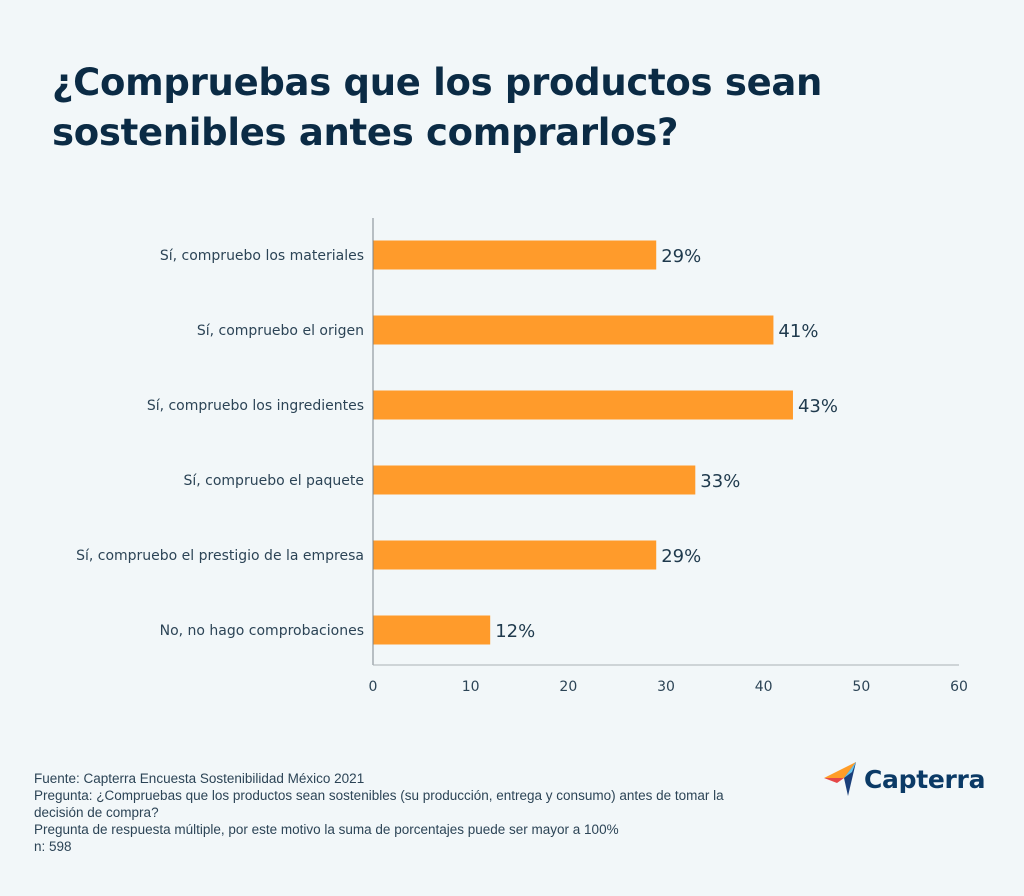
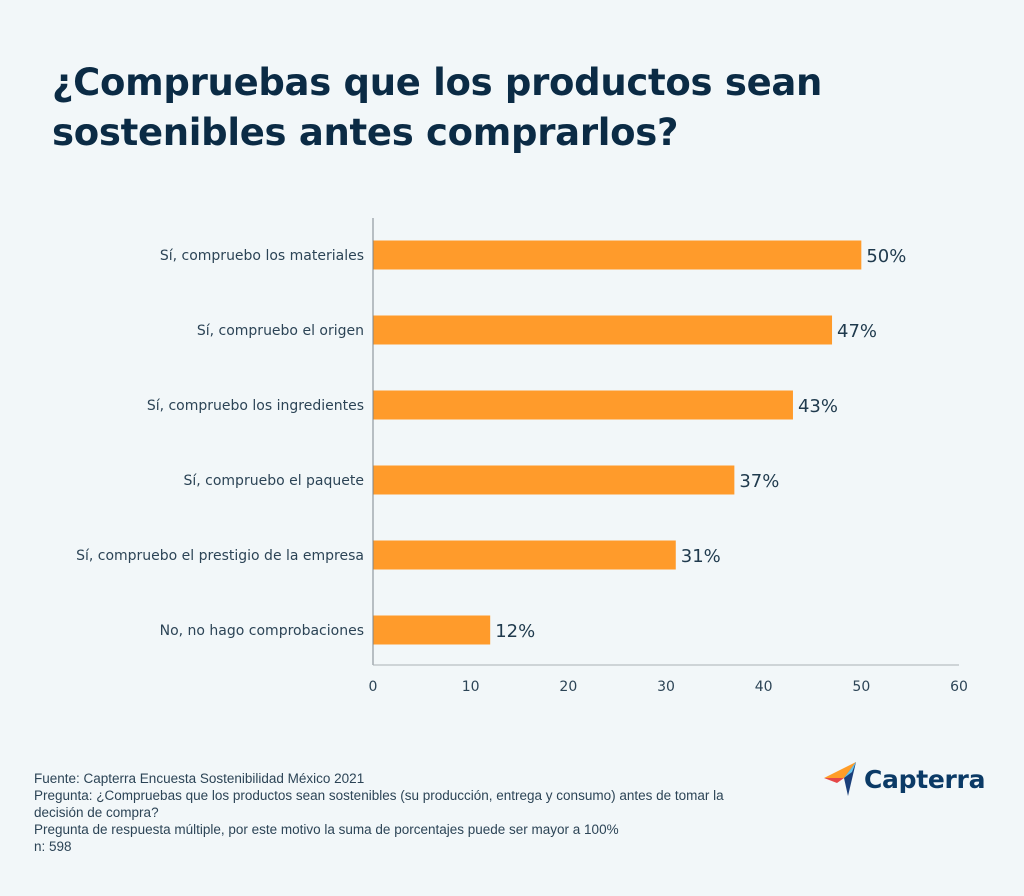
Sí, compruebo los materiales: 29% -> 50%
Sí, compruebo el origen: 41% -> 47%
Sí, compruebo el paquete: 33% -> 37%
Sí, compruebo el prestigio de la empresa: 29% -> 31%
